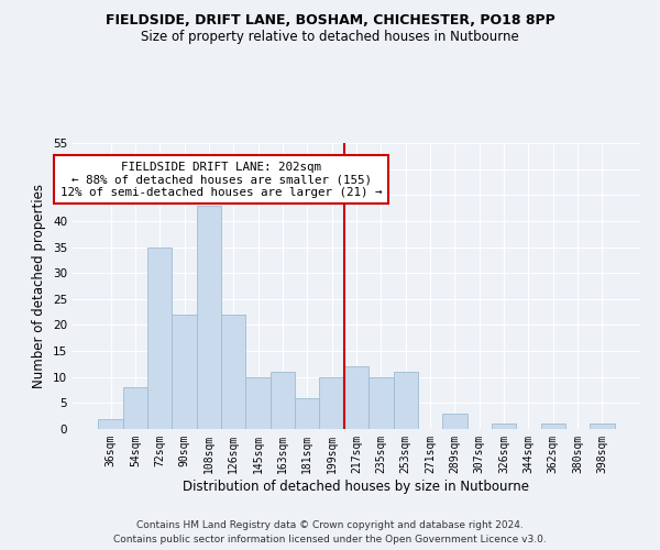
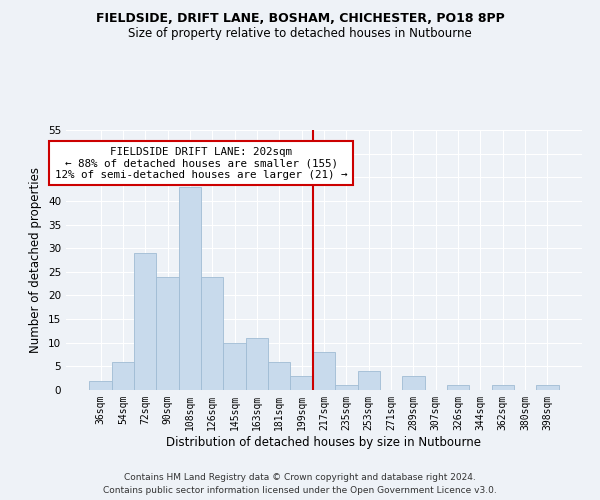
54sqm: 8 -> 6
72sqm: 35 -> 29
90sqm: 22 -> 24
126sqm: 22 -> 24
199sqm: 10 -> 3
217sqm: 12 -> 8
235sqm: 10 -> 1
253sqm: 11 -> 4
